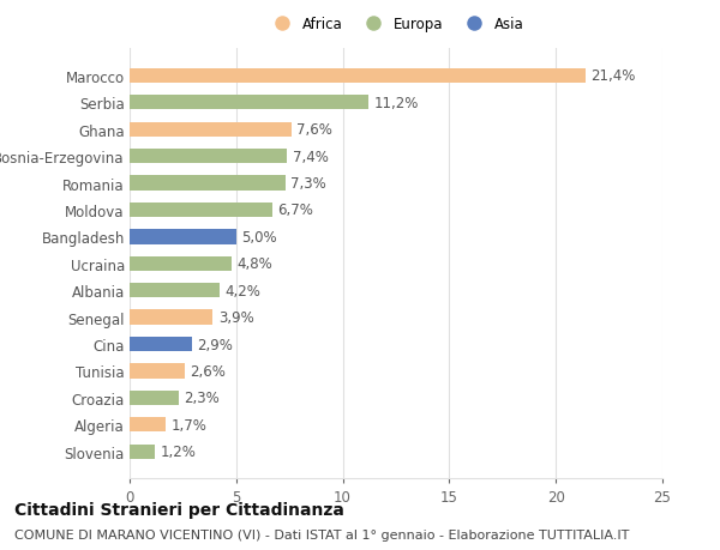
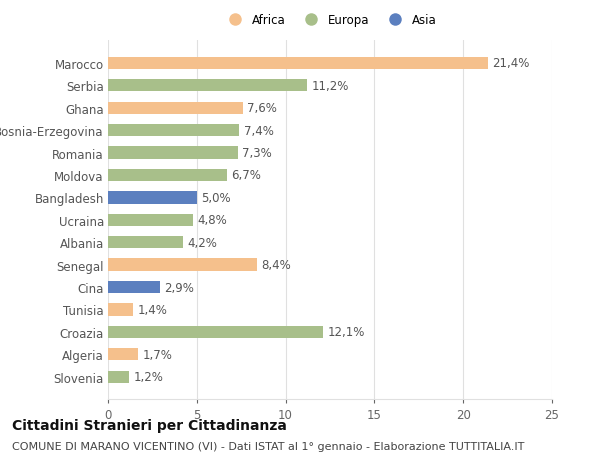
Senegal: 3,9% -> 8,4%
Tunisia: 2,6% -> 1,4%
Croazia: 2,3% -> 12,1%
